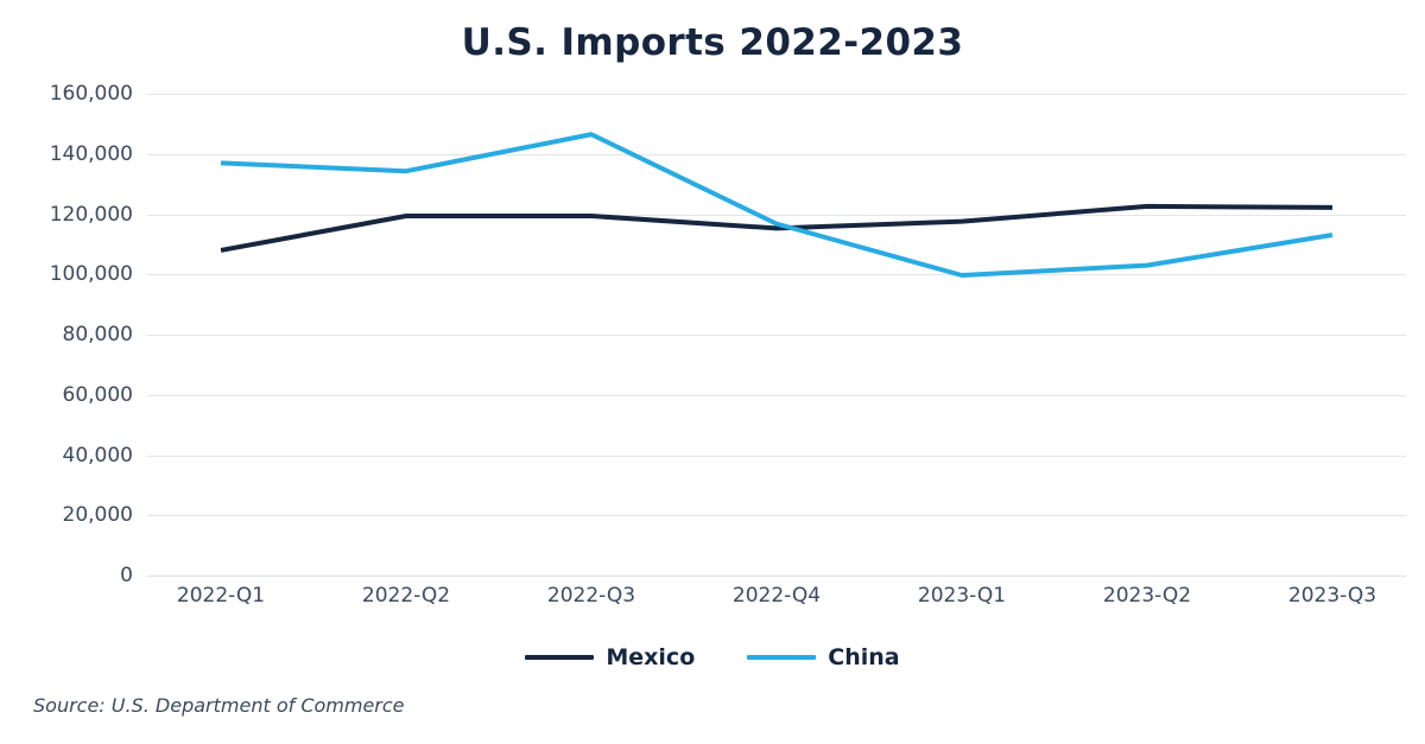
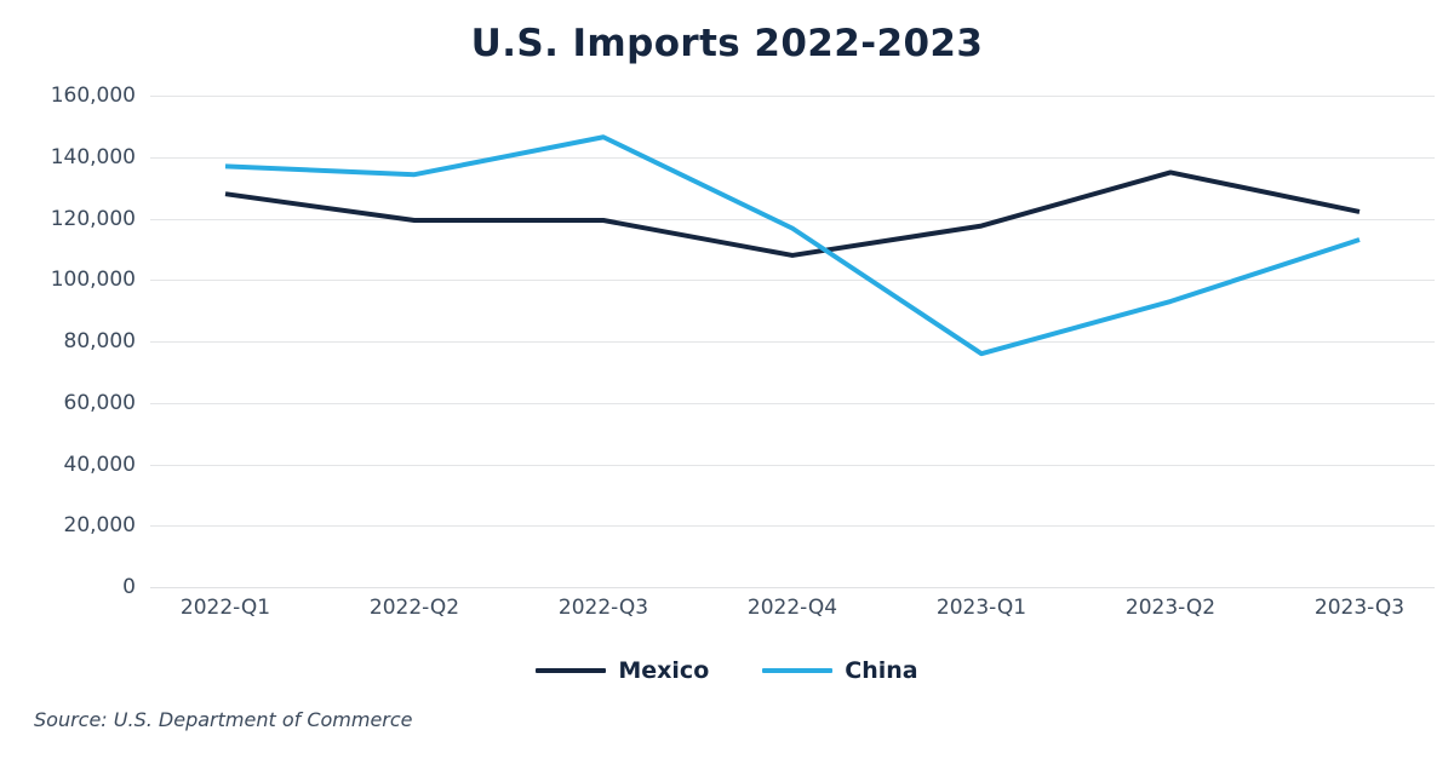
Mexico/2022-Q1: 108000 -> 128000
Mexico/2022-Q4: 115000 -> 108000
China/2023-Q1: 100000 -> 76000
Mexico/2023-Q2: 123000 -> 135000
China/2023-Q2: 103000 -> 93000
